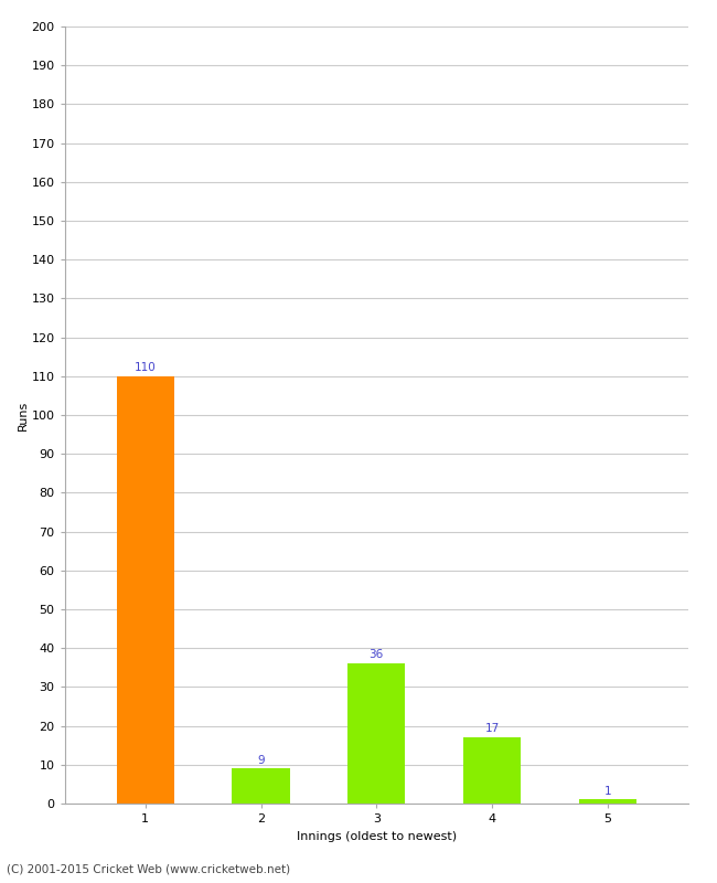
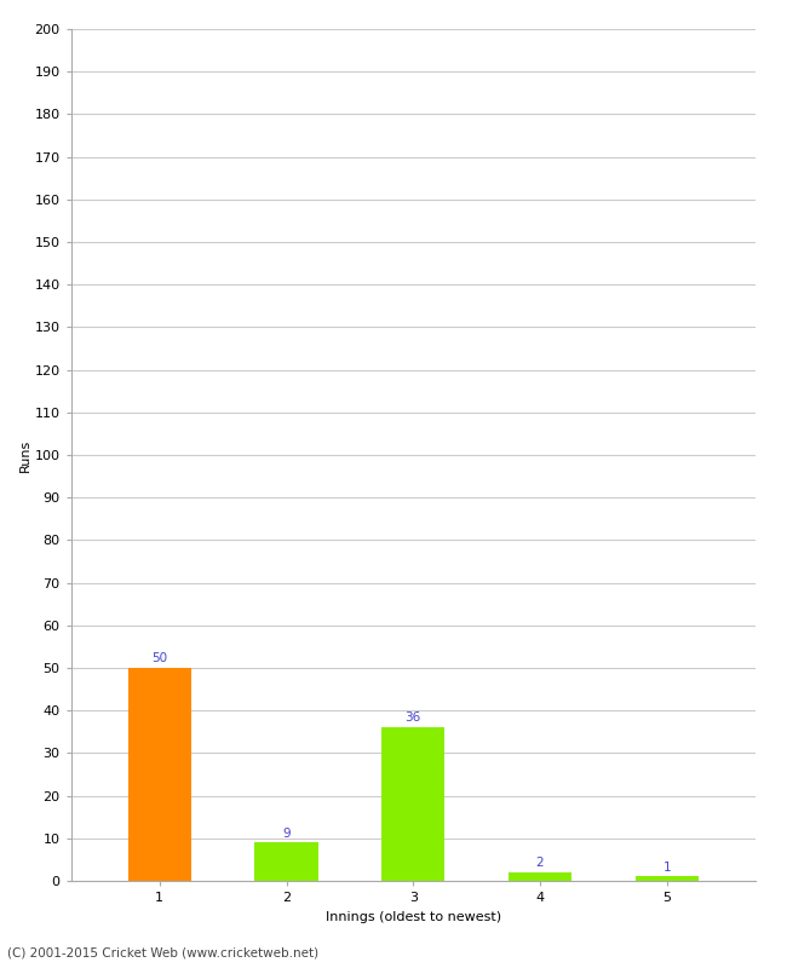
1: 110 -> 50
4: 17 -> 2
